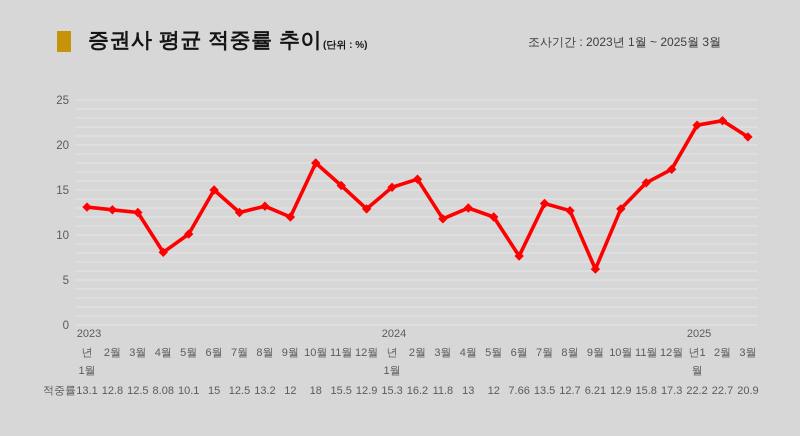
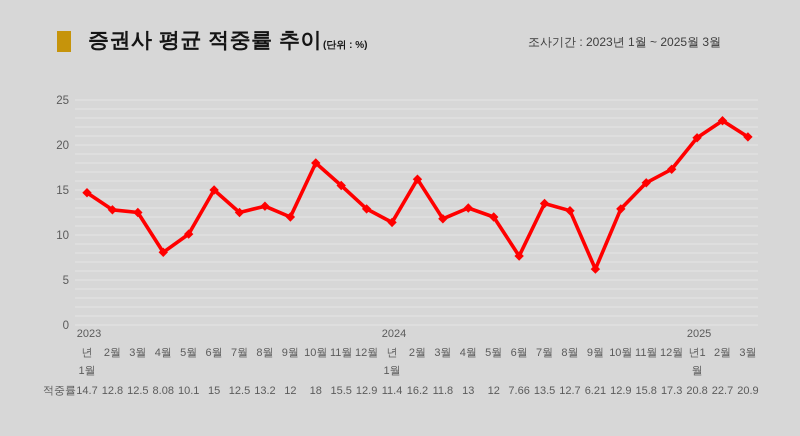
2023년 1월: 13.1 -> 14.7
2024년 1월: 15.3 -> 11.4
2025년 1월: 22.2 -> 20.8
